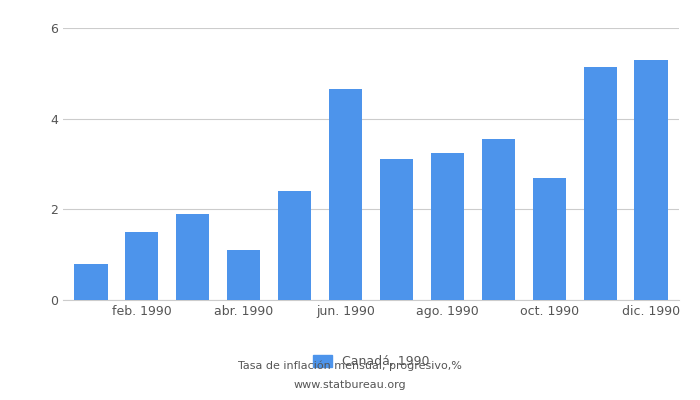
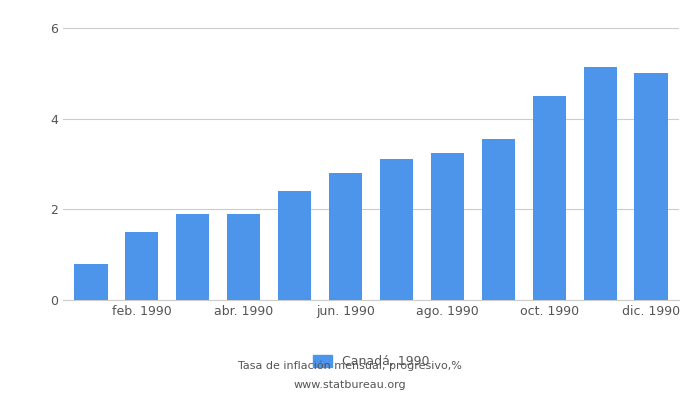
abr. 1990: 1.10 -> 1.90
jun. 1990: 4.65 -> 2.80
oct. 1990: 2.70 -> 4.50
dic. 1990: 5.30 -> 5.00
